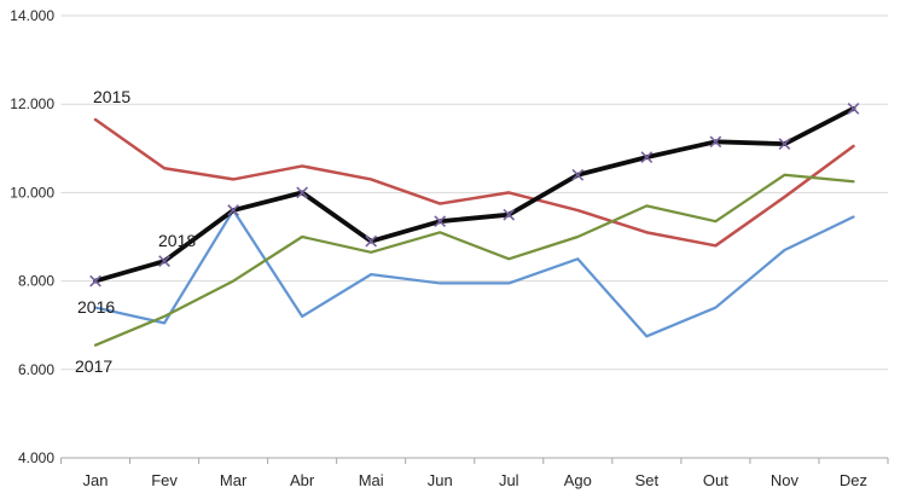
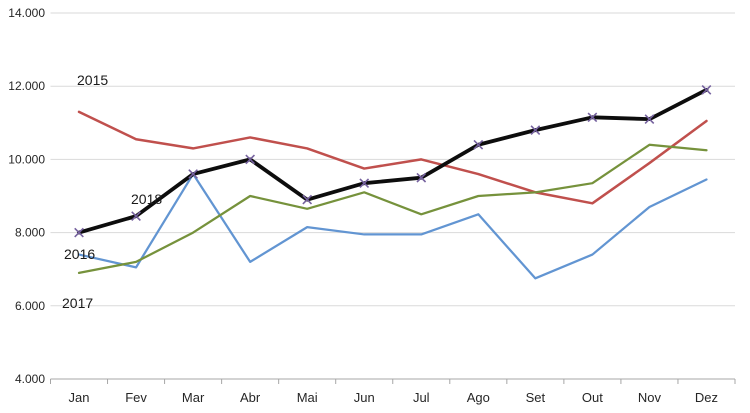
2015/Jan: 11600 -> 11300
2017/Jan: 6600 -> 6900
2017/Set: 9700 -> 9100
